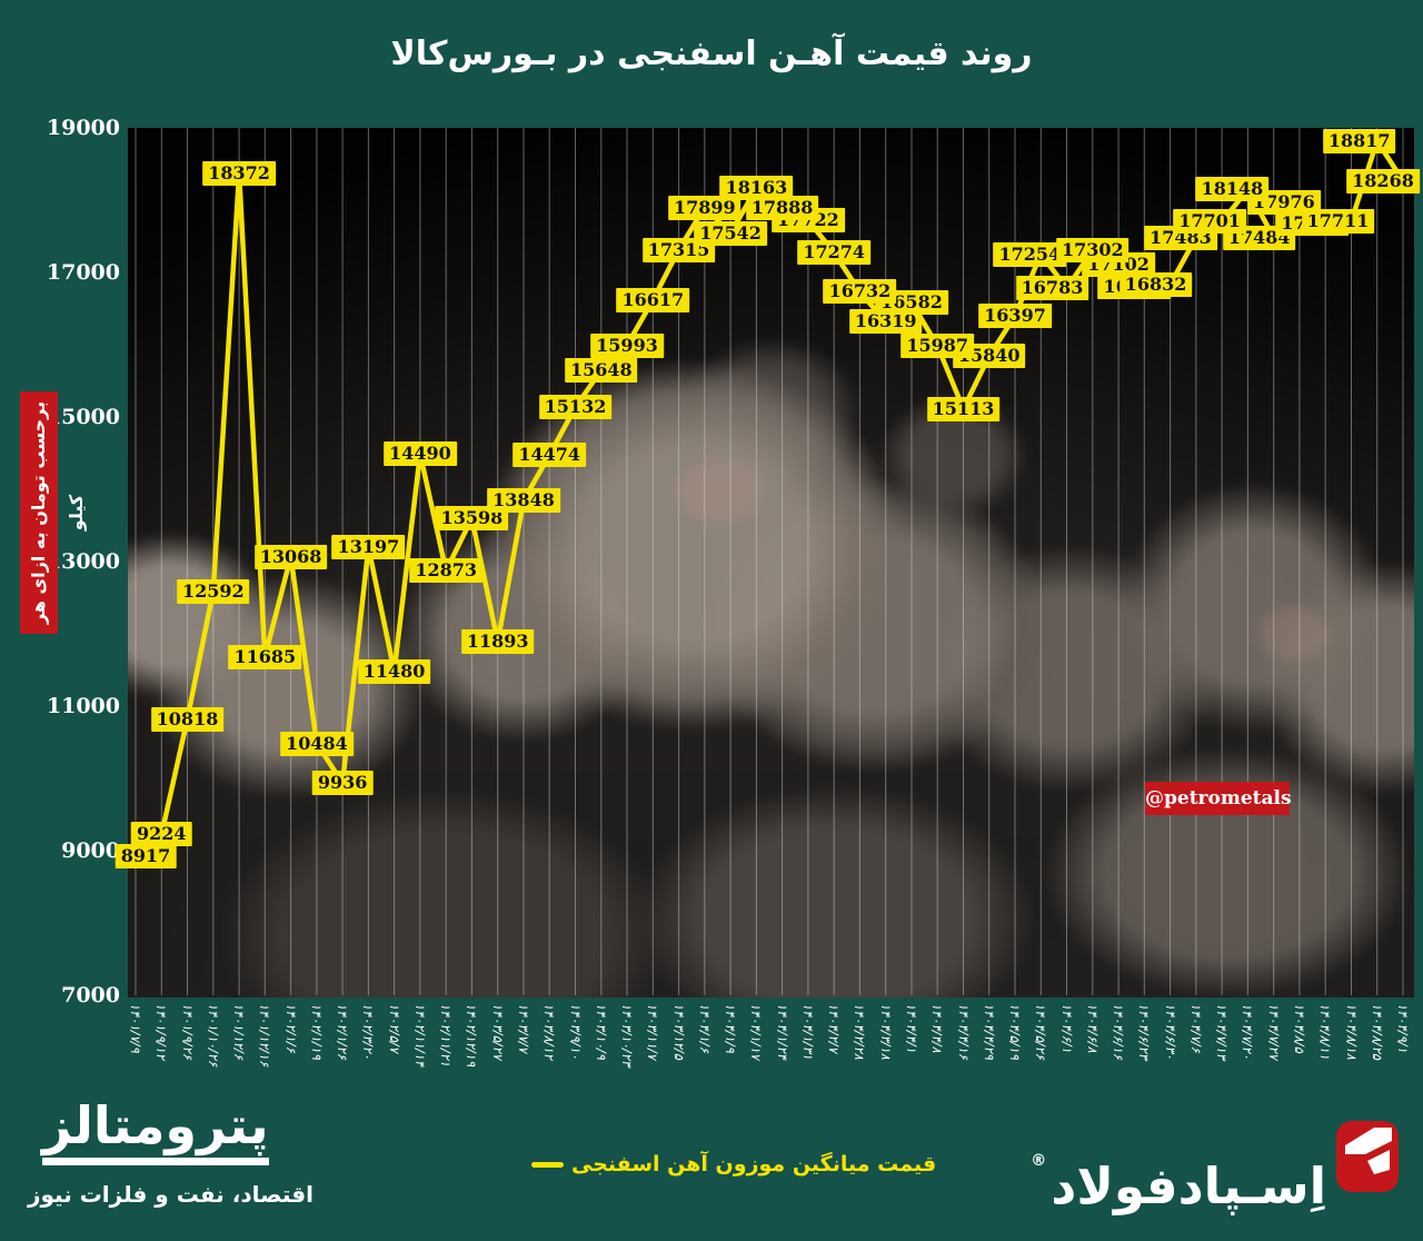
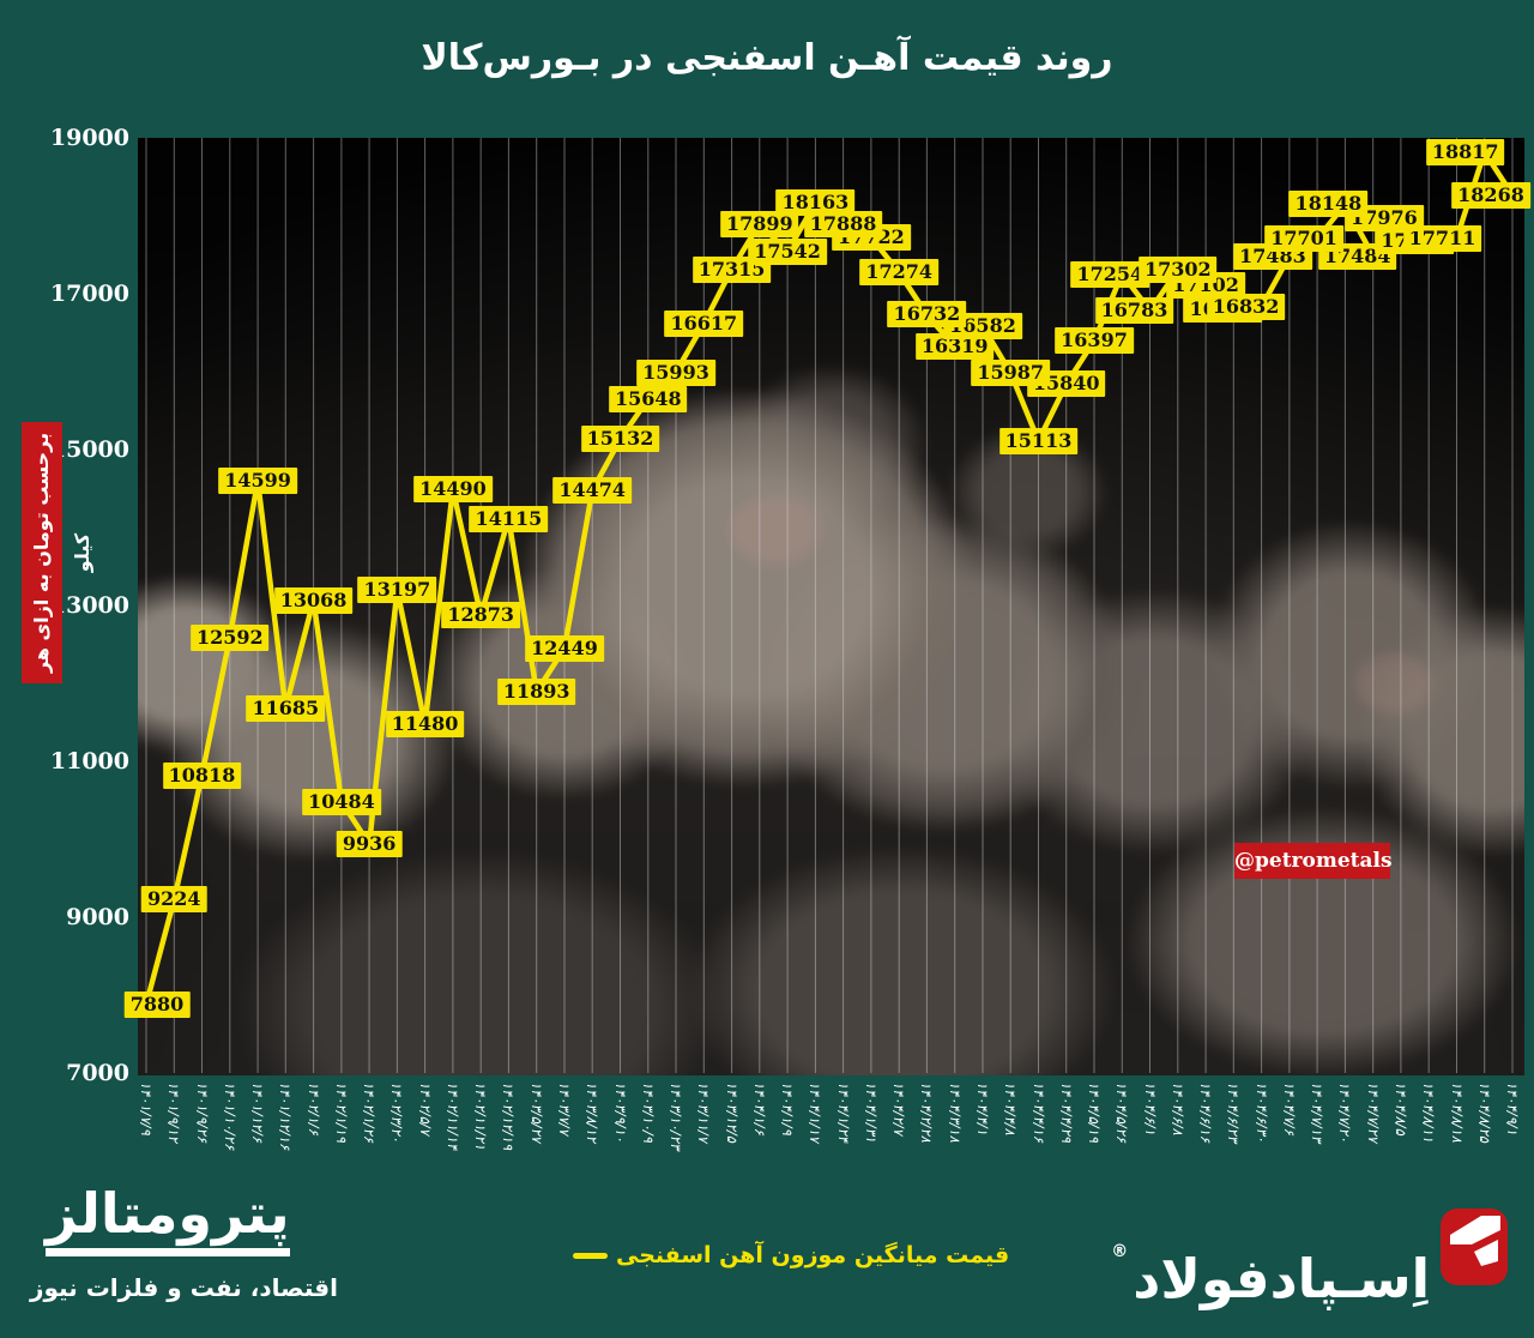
۱۴۰۱/۷/۹: 8917 -> 7880
۱۴۰۱/۱۲/۶: 18372 -> 14599
۱۴۰۲/۱۲/۱۹: 13598 -> 14115
۱۴۰۳/۷/۷: 13848 -> 12449
